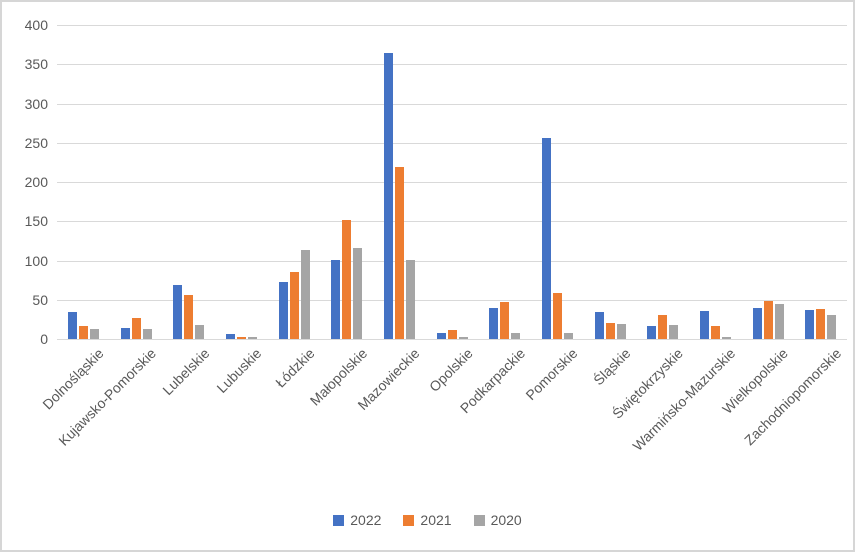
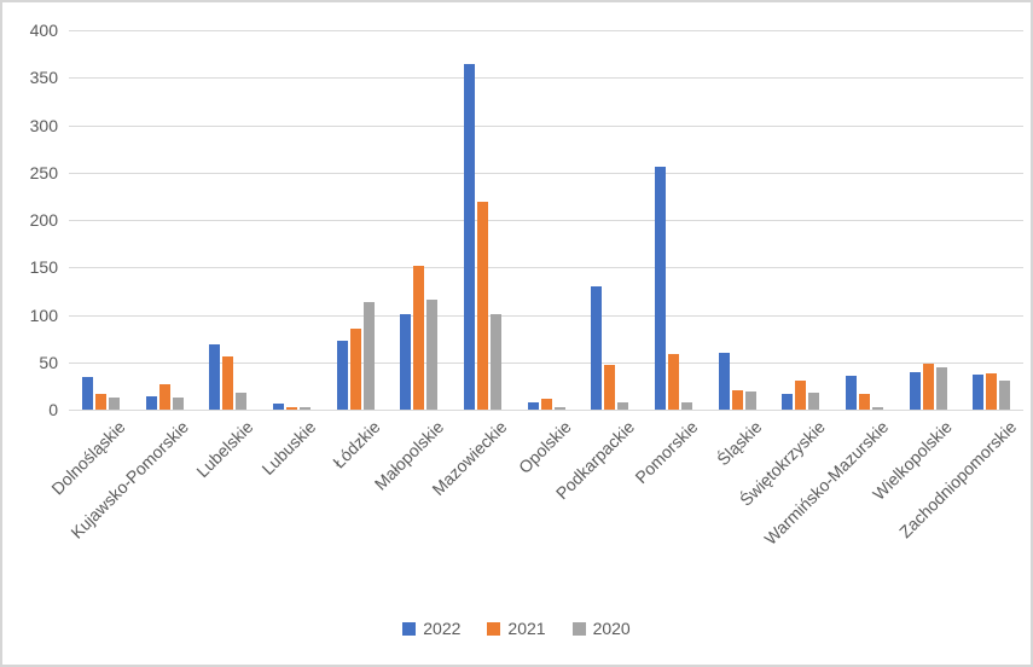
2022/Podkarpackie: 40 -> 130
2022/Śląskie: 40 -> 60
